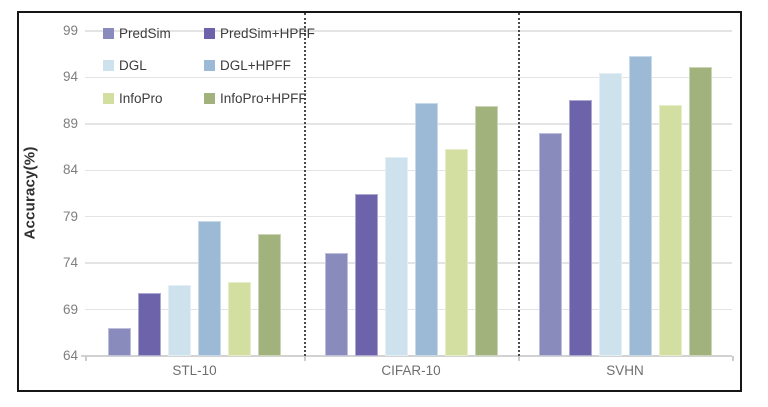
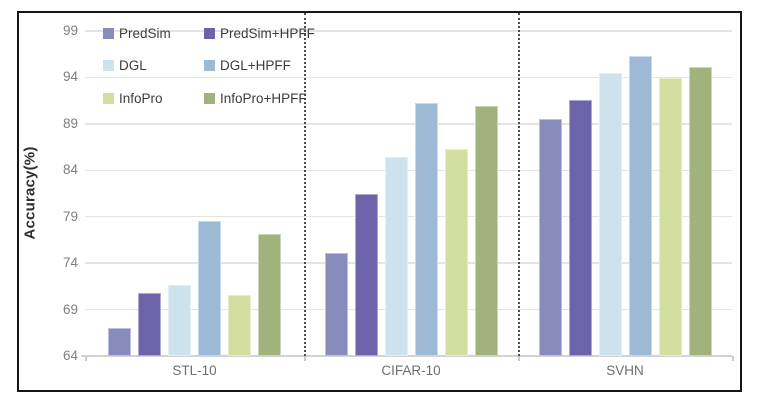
InfoPro/STL-10: 72 -> 71
PredSim/SVHN: 88 -> 90
InfoPro/SVHN: 91 -> 94
